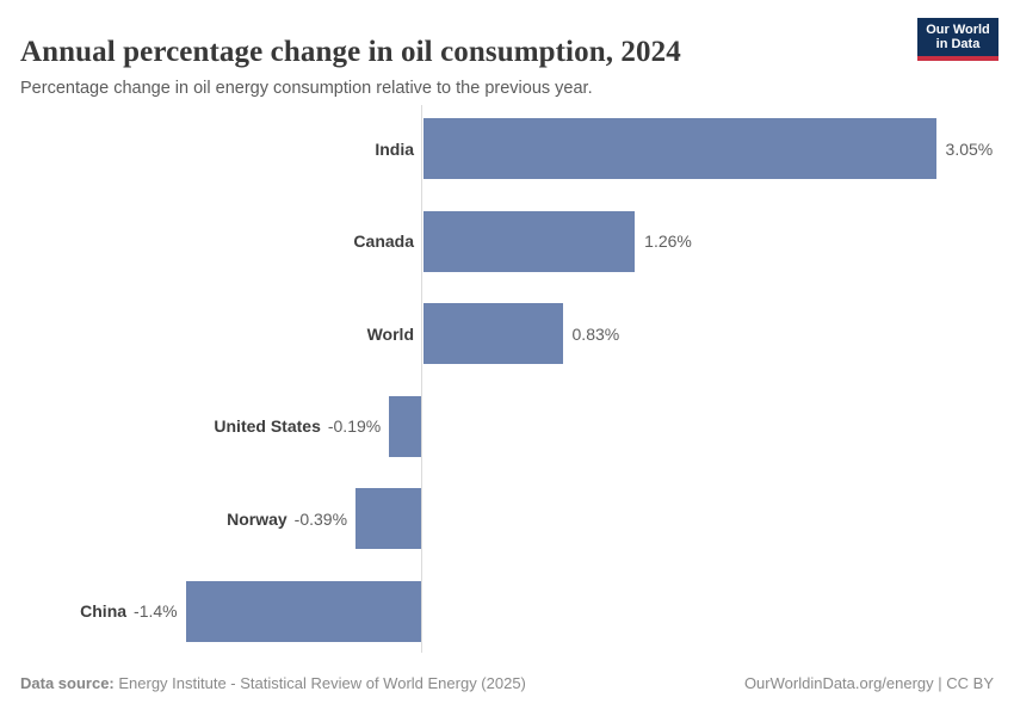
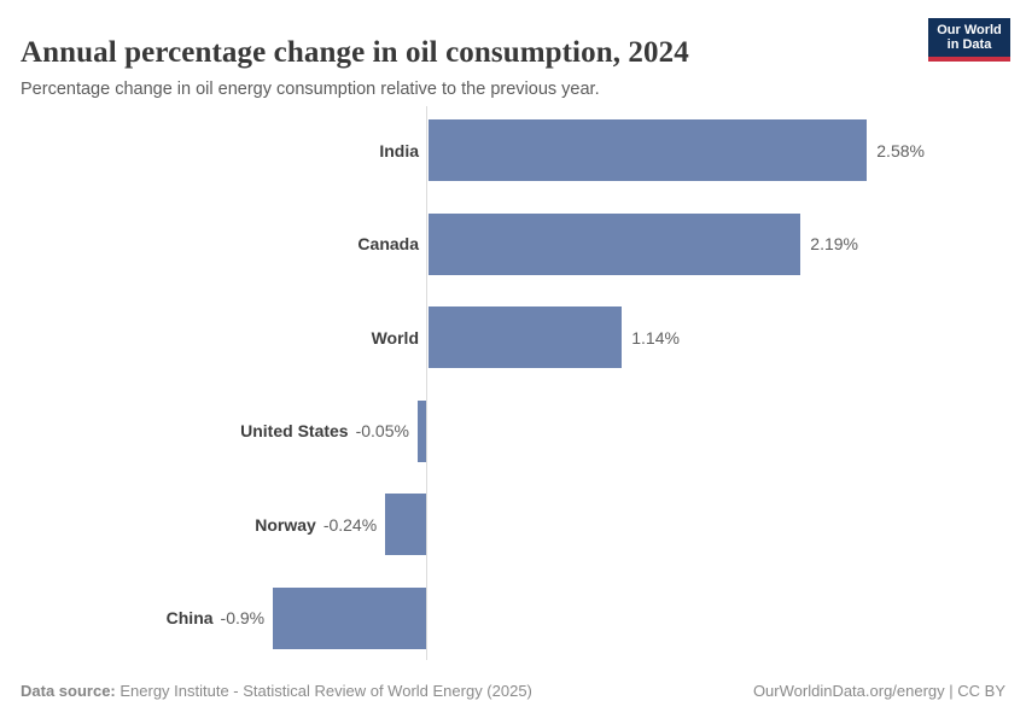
India: 3.05% -> 2.58%
Canada: 1.26% -> 2.19%
World: 0.83% -> 1.14%
United States: -0.19% -> -0.05%
Norway: -0.39% -> -0.24%
China: -1.4% -> -0.9%
